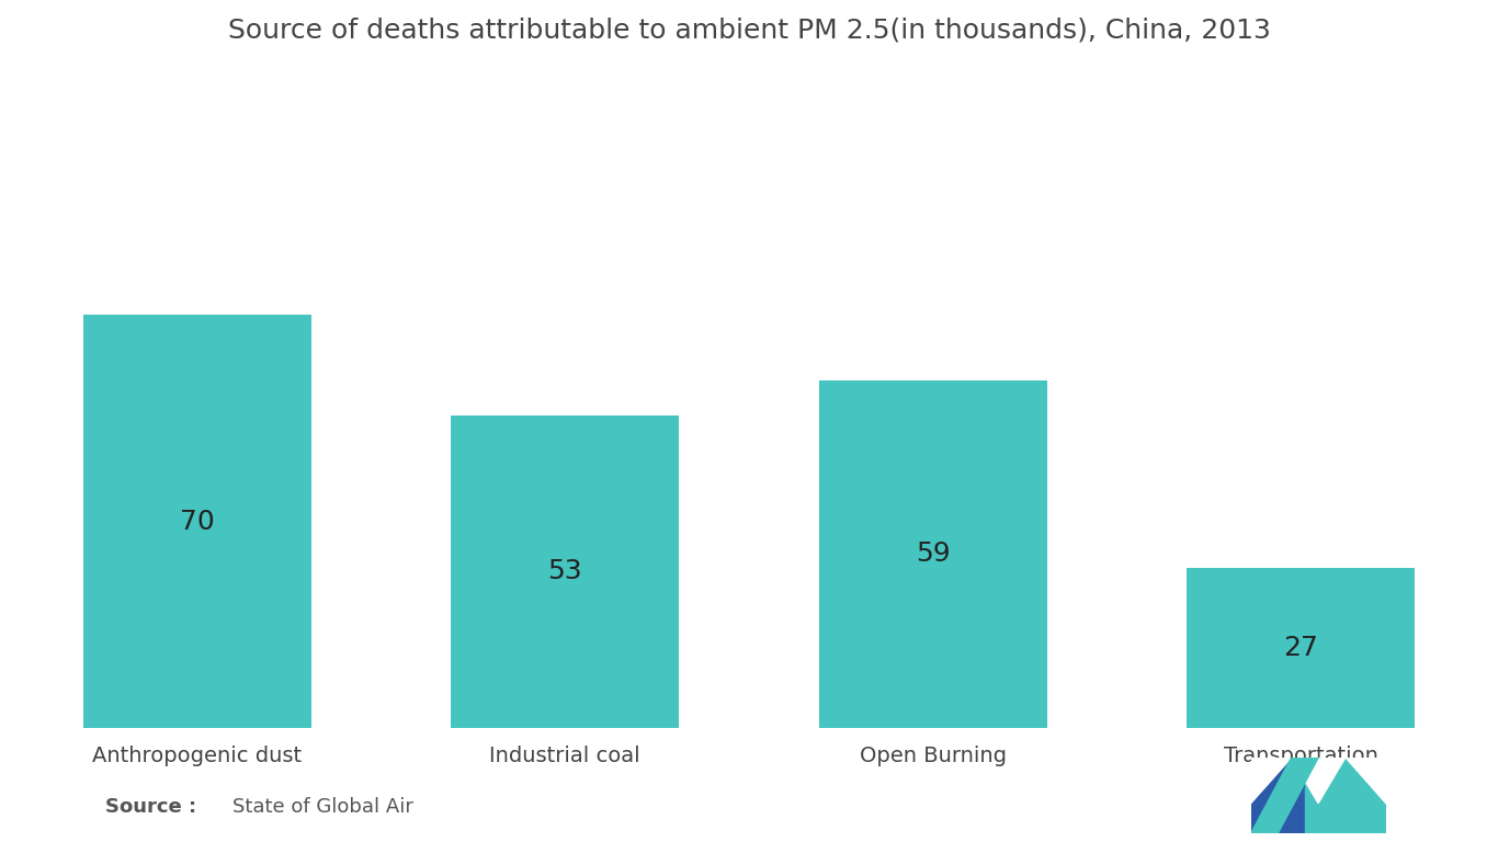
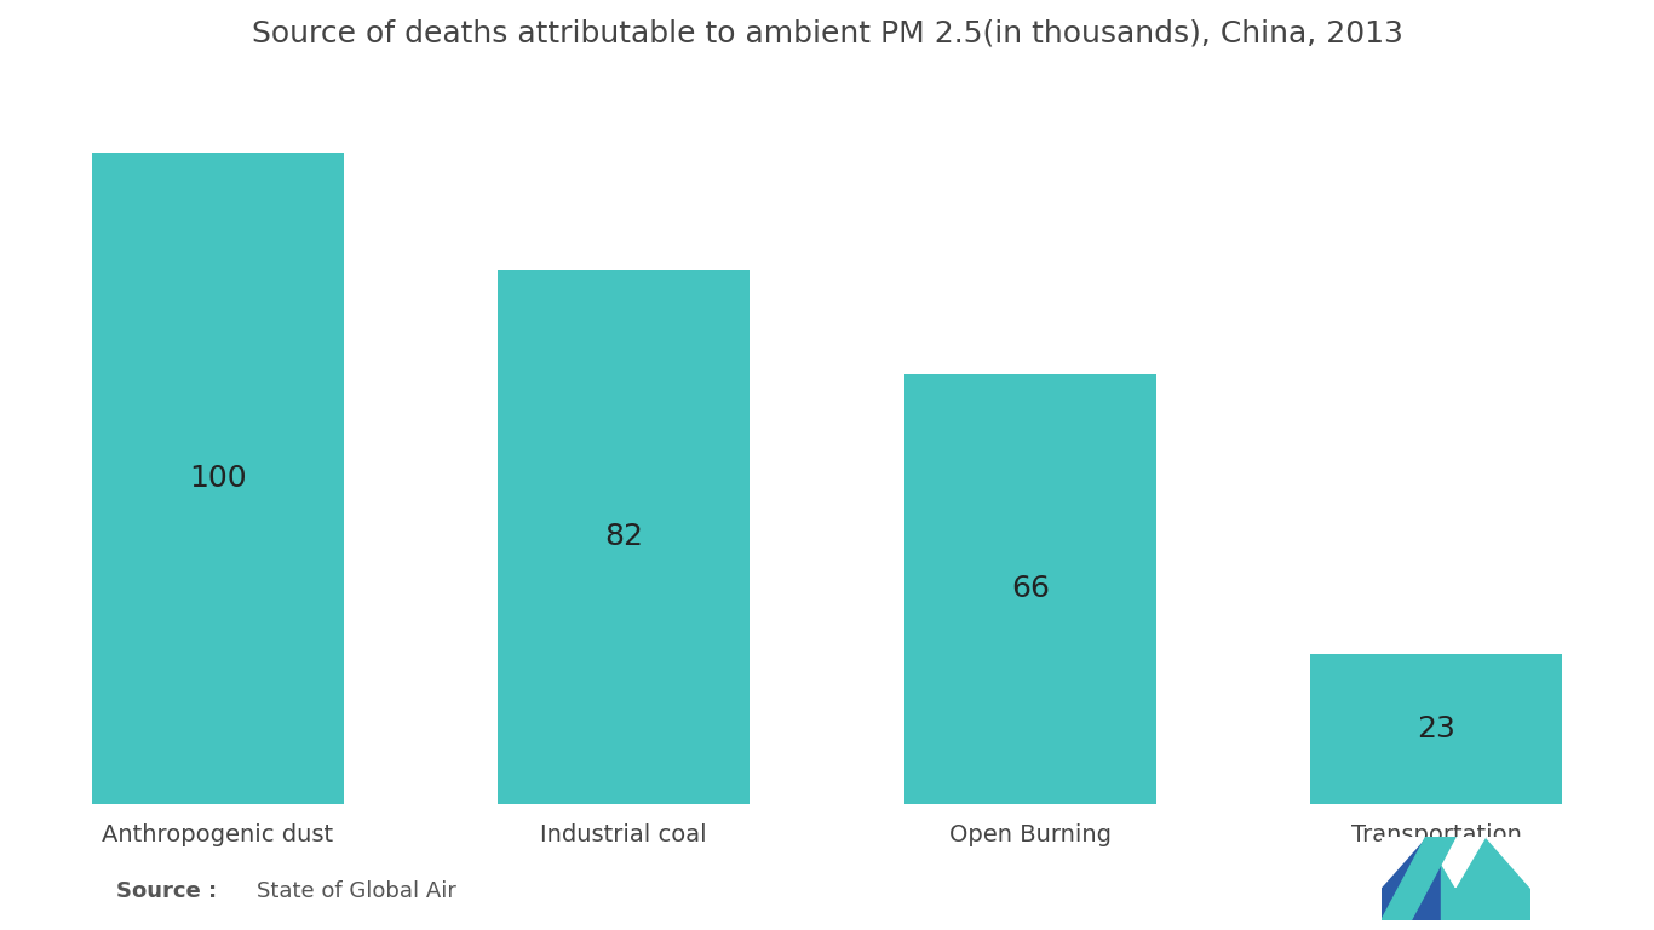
Anthropogenic dust: 70 -> 100
Industrial coal: 53 -> 82
Open Burning: 59 -> 66
Transportation: 27 -> 23
